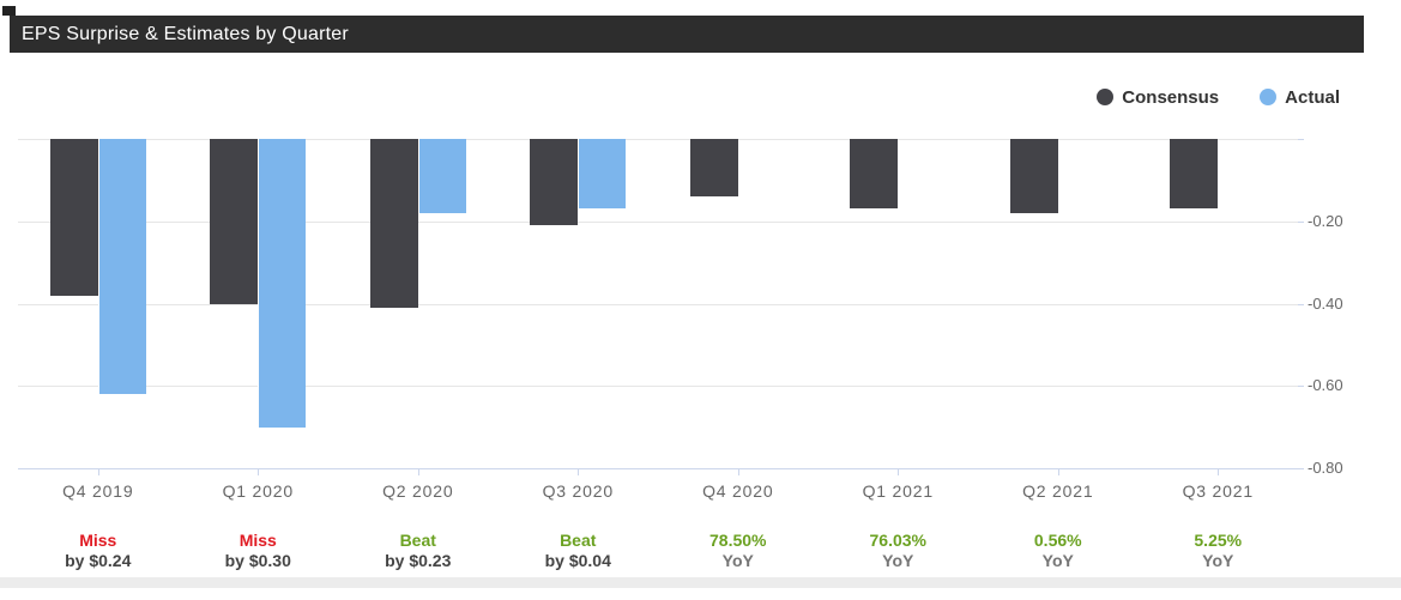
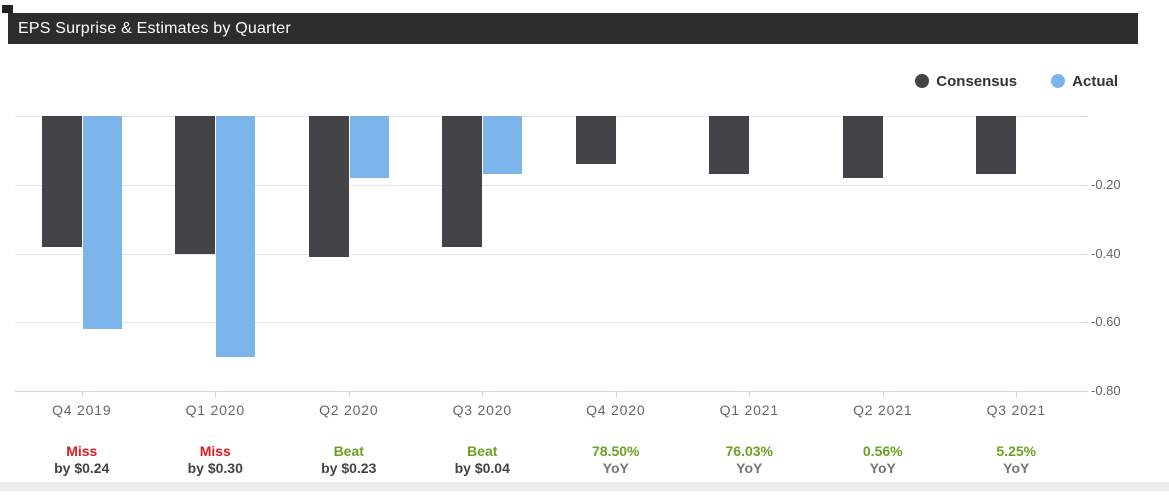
Consensus/Q3 2020: -0.21 -> -0.38
